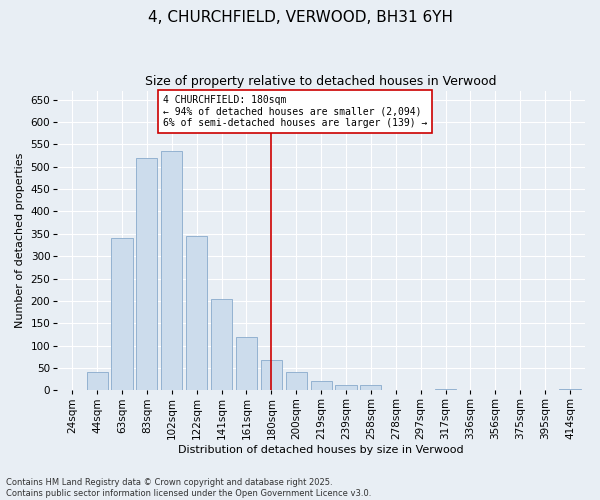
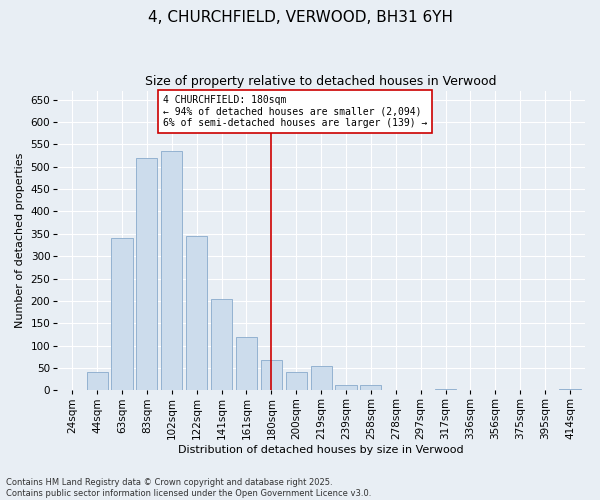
219sqm: 20 -> 55
